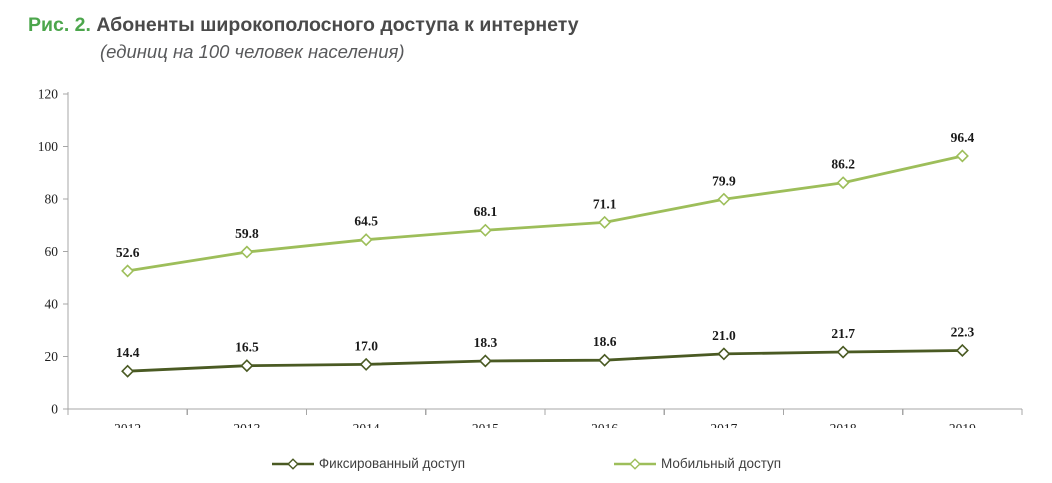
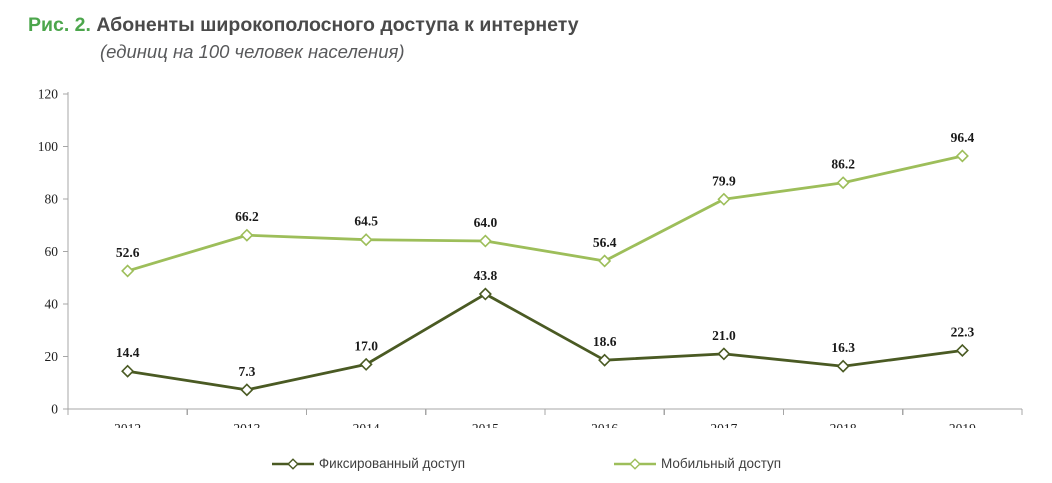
Фиксированный доступ/2013: 16.5 -> 7.3
Мобильный доступ/2013: 59.8 -> 66.2
Фиксированный доступ/2015: 18.3 -> 43.8
Мобильный доступ/2015: 68.1 -> 64.0
Мобильный доступ/2016: 71.1 -> 56.4
Фиксированный доступ/2018: 21.7 -> 16.3
